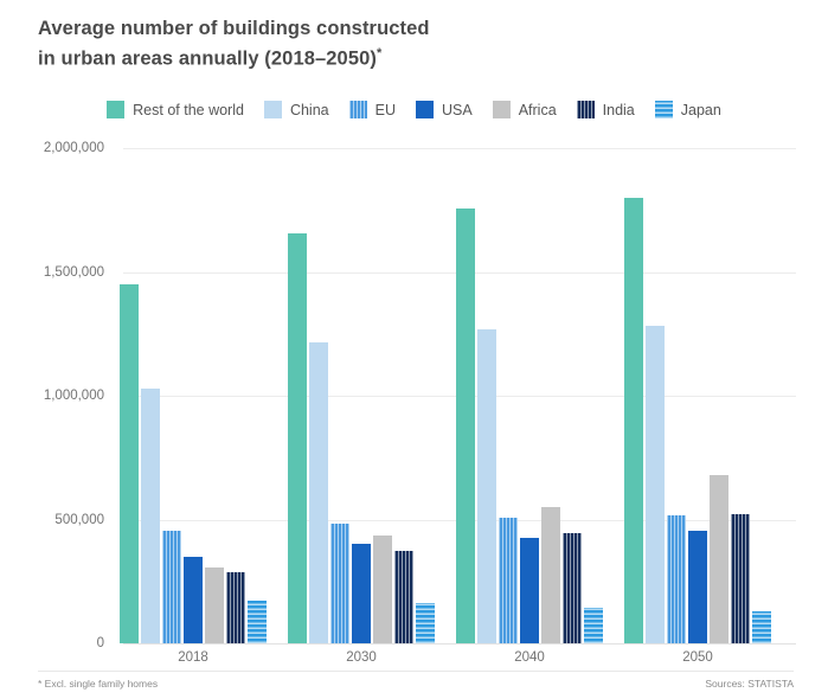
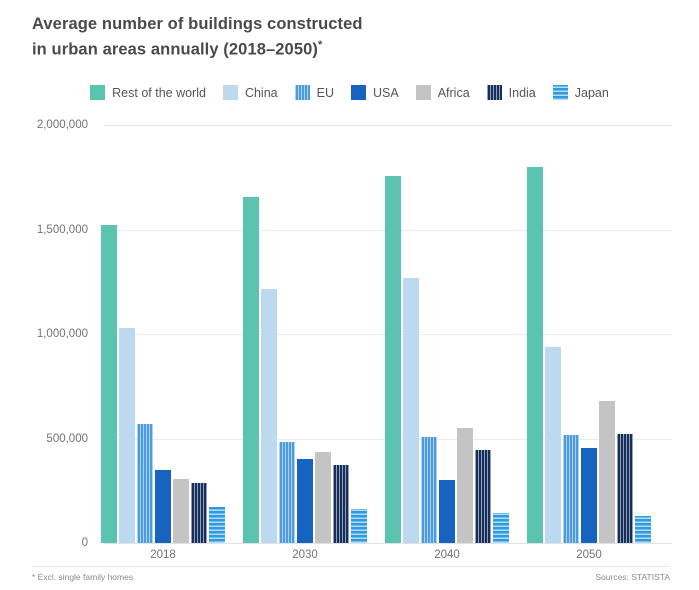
Rest of the world/2018: 1450000 -> 1520000
EU/2018: 460000 -> 570000
USA/2040: 420000 -> 300000
China/2050: 1280000 -> 940000
